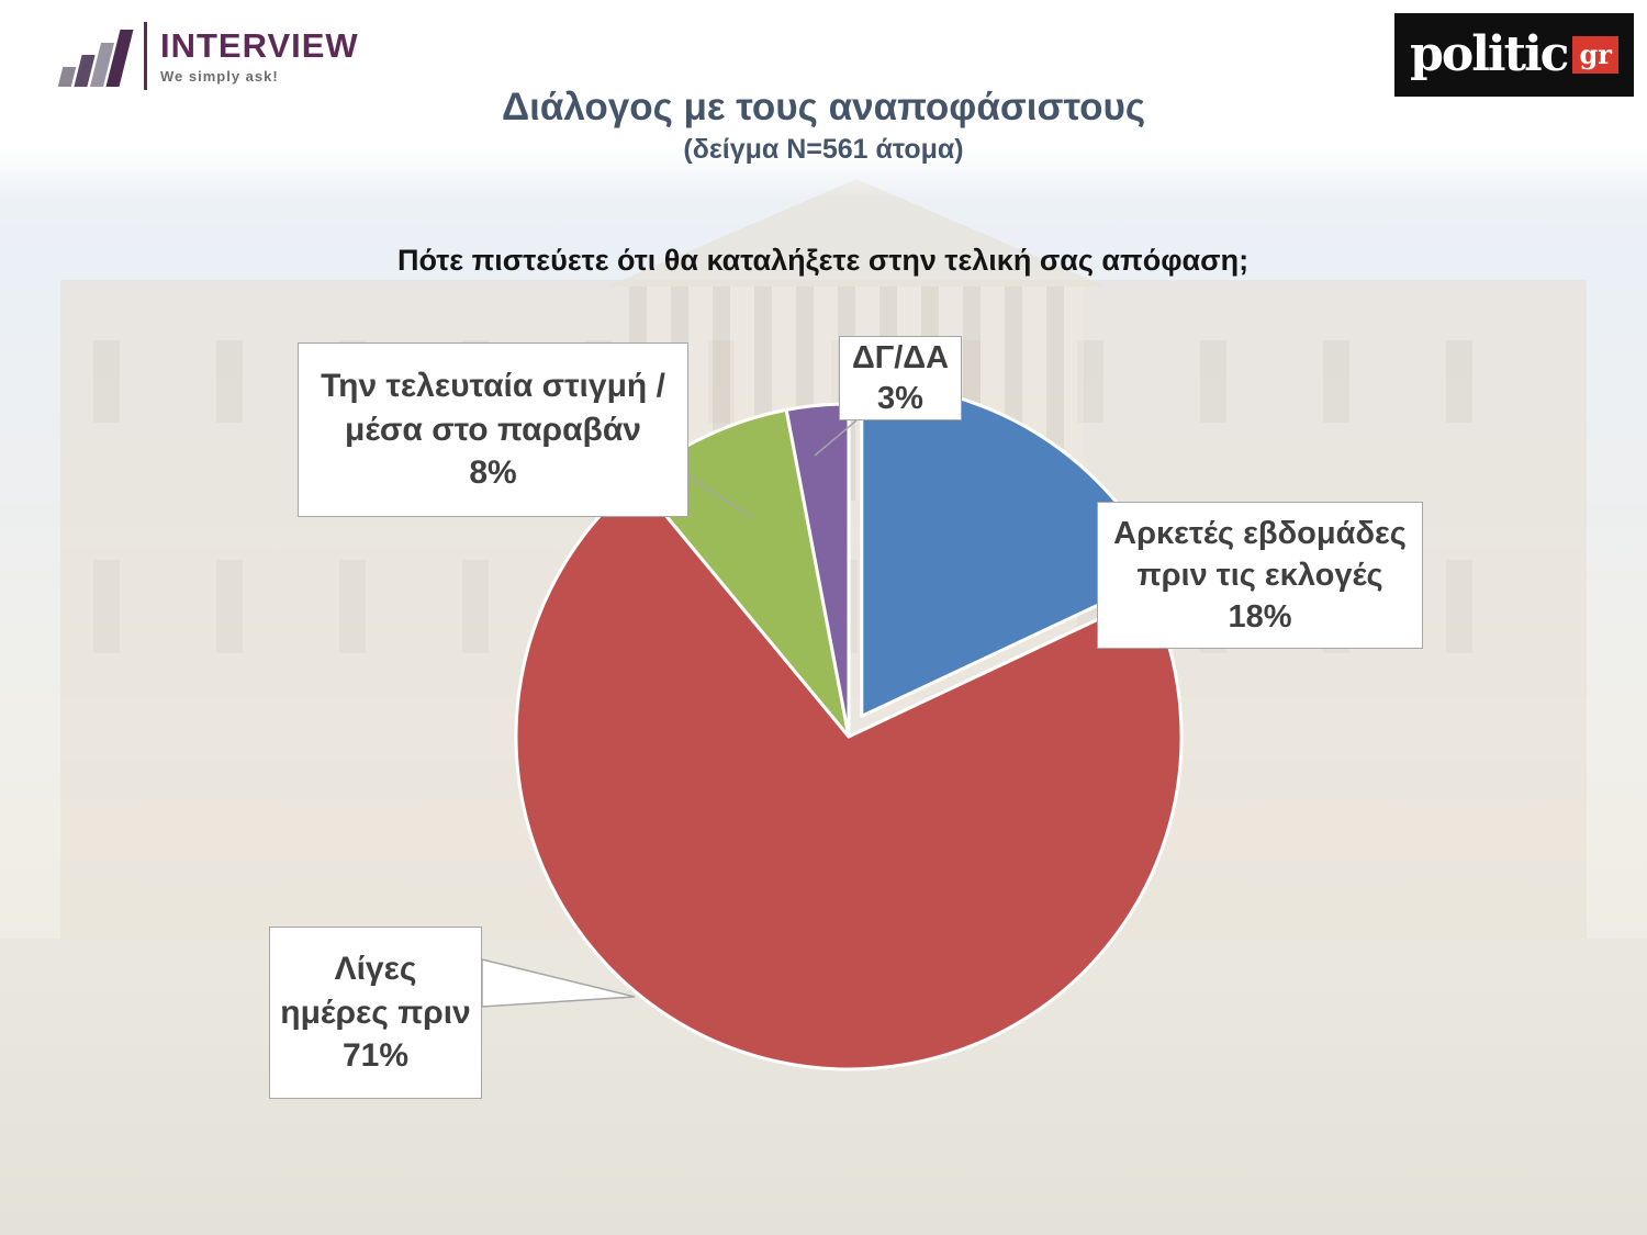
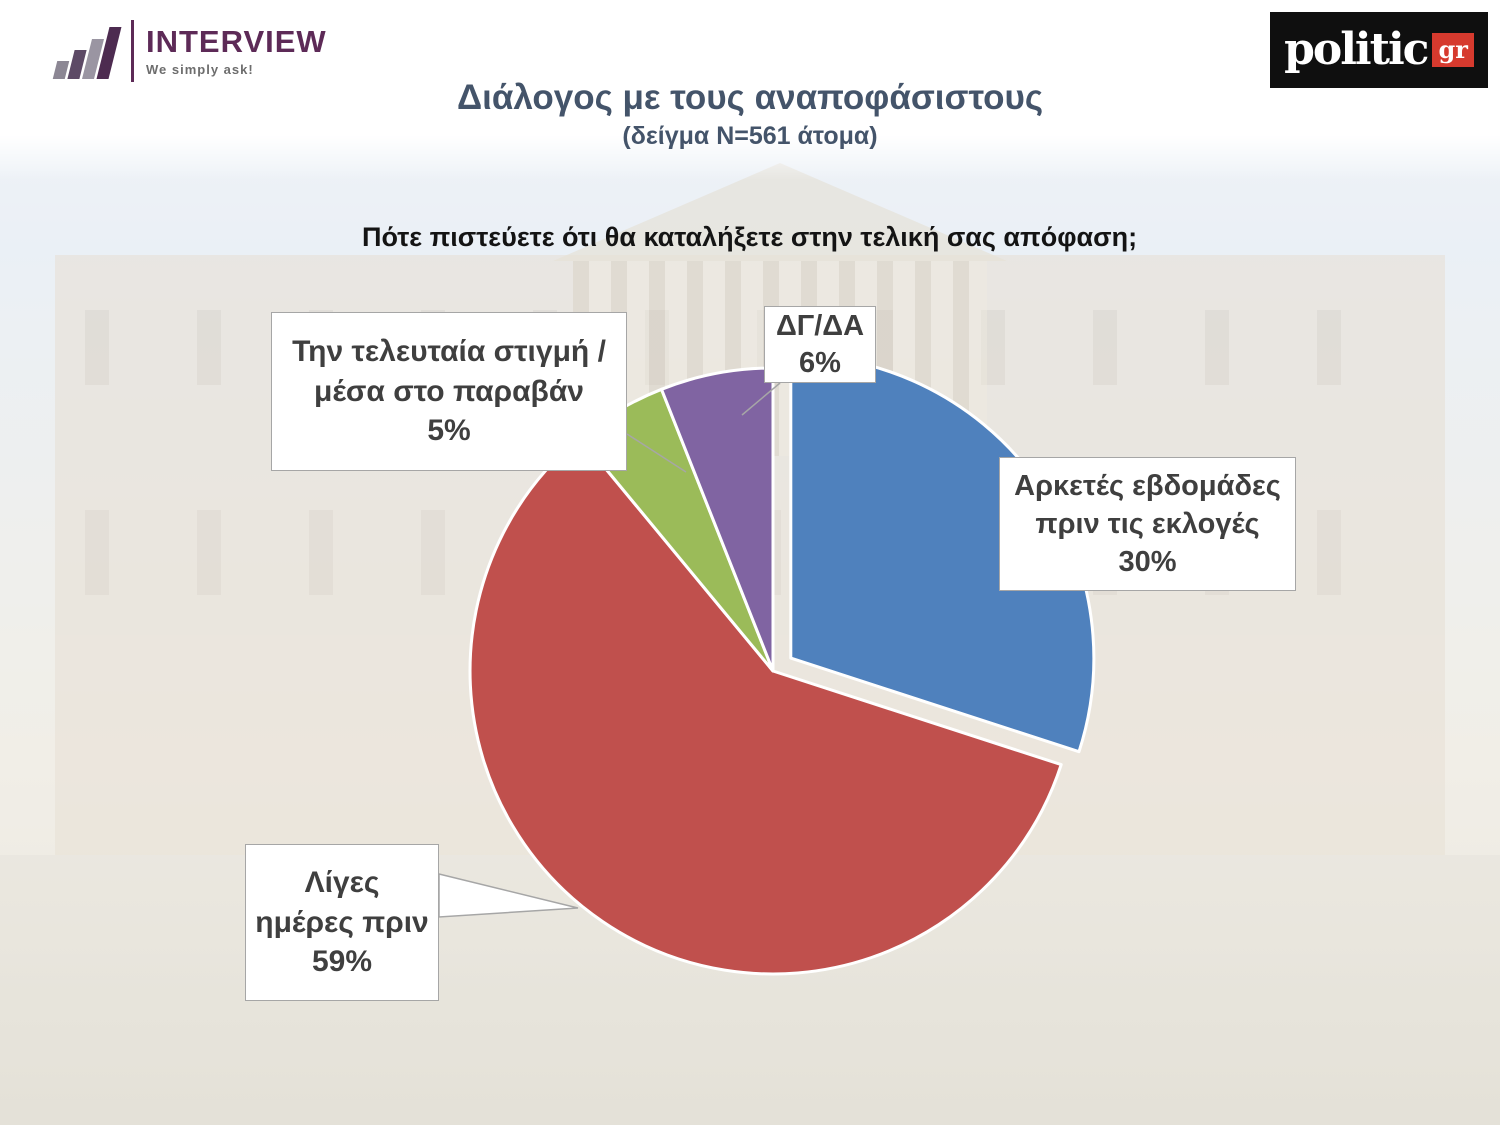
Αρκετές εβδομάδες πριν τις εκλογές: 18% -> 30%
Λίγες ημέρες πριν: 71% -> 59%
Την τελευταία στιγμή / μέσα στο παραβάν: 8% -> 5%
ΔΓ/ΔΑ: 3% -> 6%
